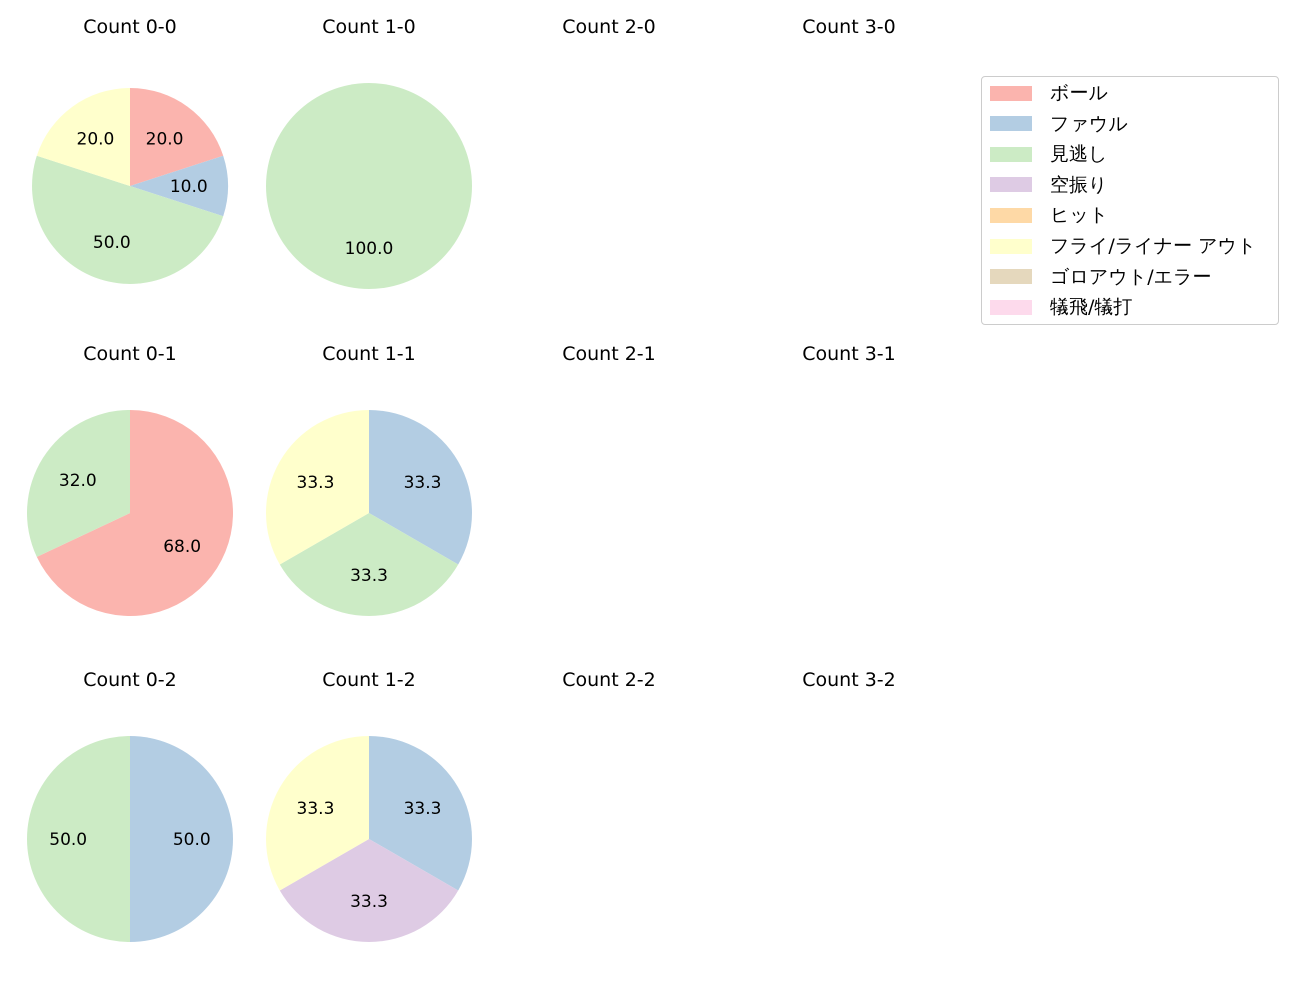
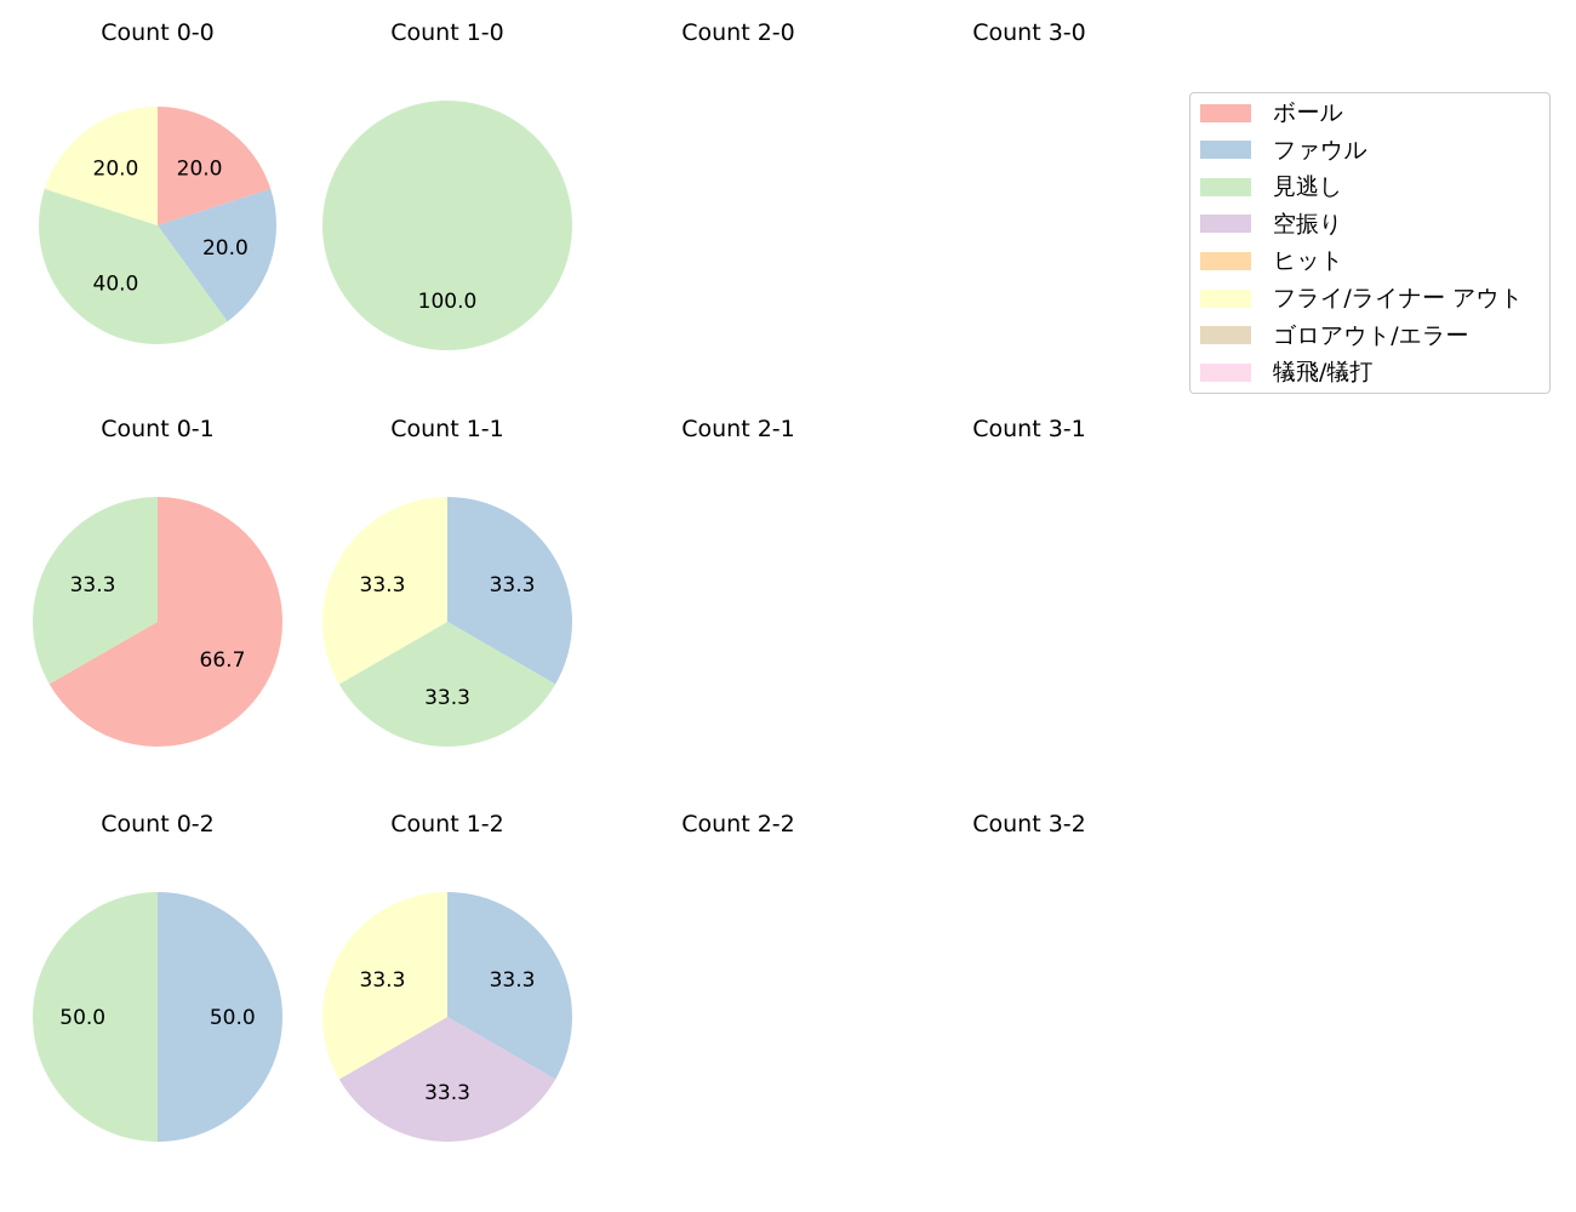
Count 0-0/ファウル: 10.0 -> 20.0
Count 0-0/見逃し: 50.0 -> 40.0
Count 0-1/ボール: 68.0 -> 66.7
Count 0-1/見逃し: 32.0 -> 33.3
